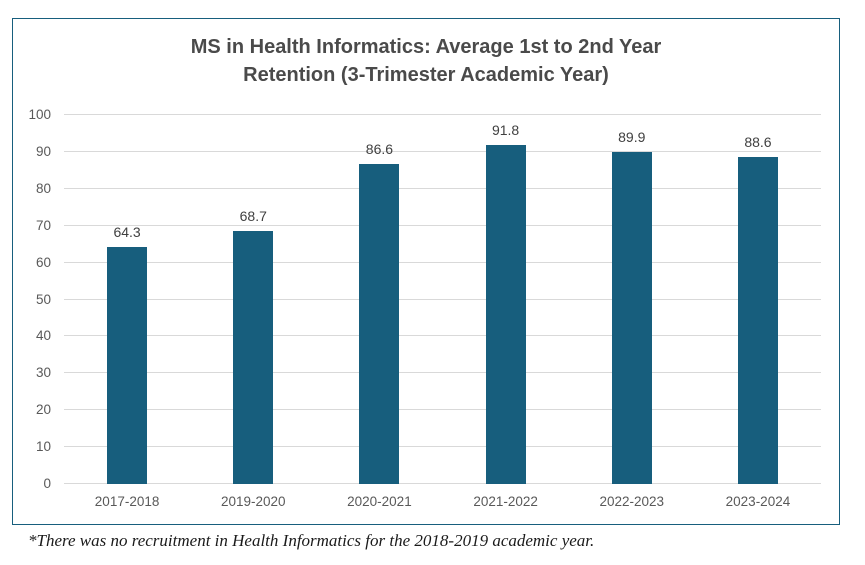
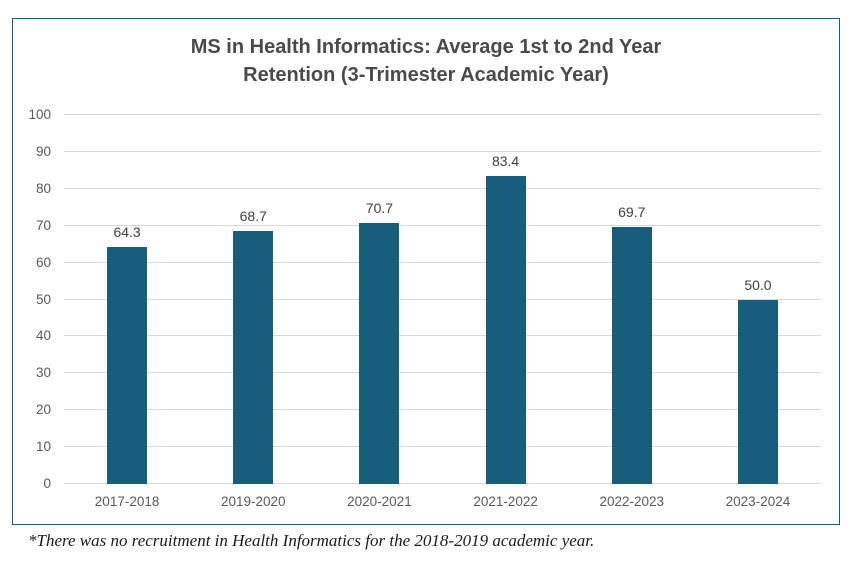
2020-2021: 86.6 -> 70.7
2021-2022: 91.8 -> 83.4
2022-2023: 89.9 -> 69.7
2023-2024: 88.6 -> 50.0
